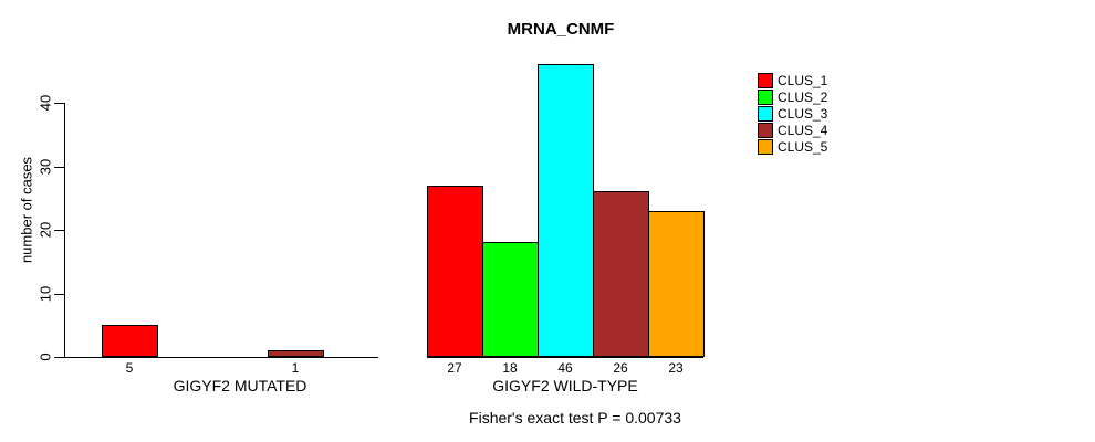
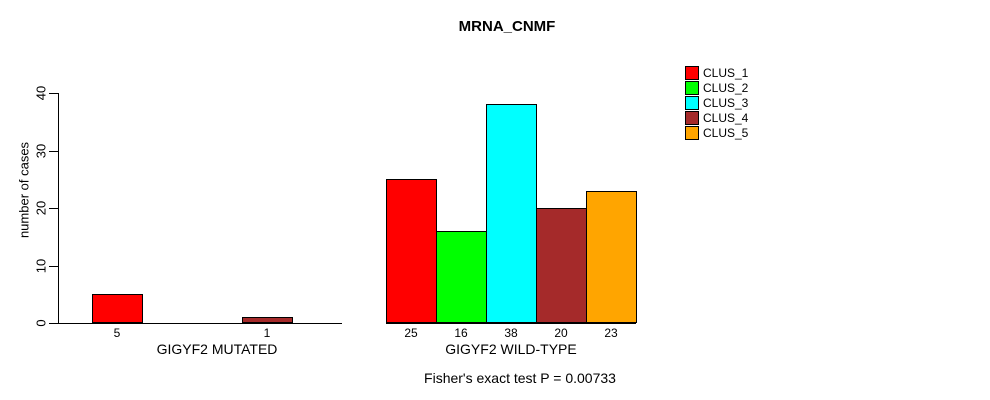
CLUS_1/GIGYF2 WILD-TYPE: 27 -> 25
CLUS_2/GIGYF2 WILD-TYPE: 18 -> 16
CLUS_3/GIGYF2 WILD-TYPE: 46 -> 38
CLUS_4/GIGYF2 WILD-TYPE: 26 -> 20
